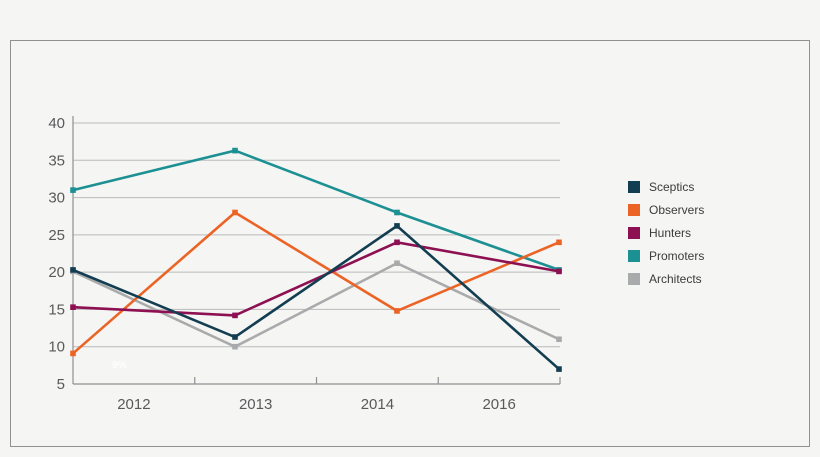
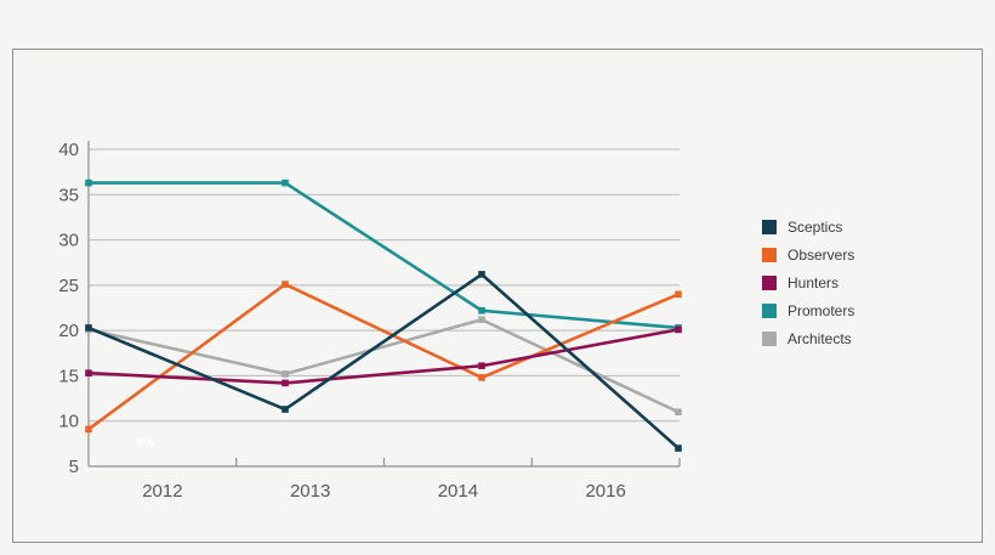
Promoters/2012: 31 -> 36
Observers/2013: 28 -> 25
Architects/2013: 10 -> 15
Hunters/2014: 24 -> 16
Promoters/2014: 28 -> 22
